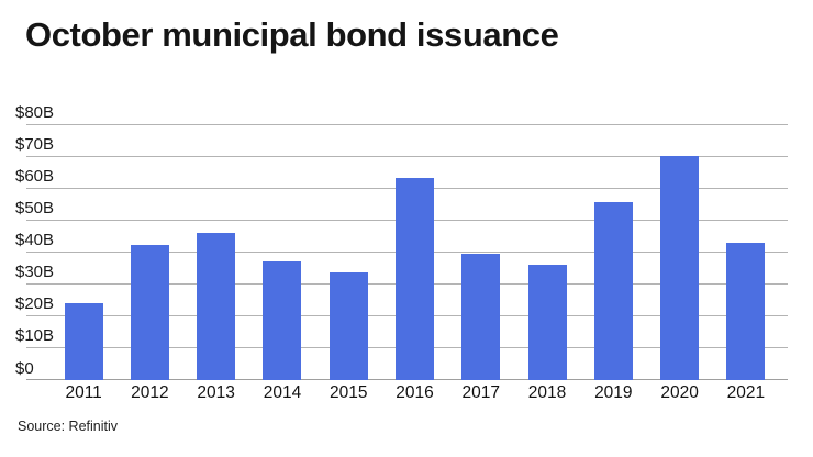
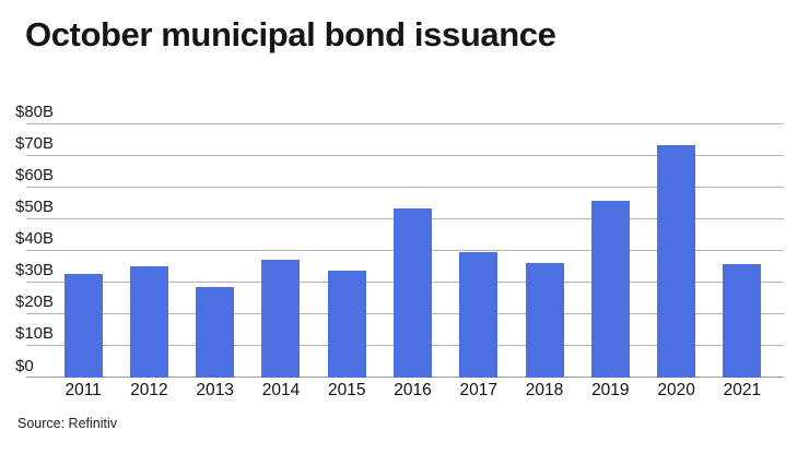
2011: $24B -> $32B
2012: $42B -> $35B
2013: $46B -> $28B
2016: $63B -> $53B
2020: $70B -> $73B
2021: $43B -> $36B
